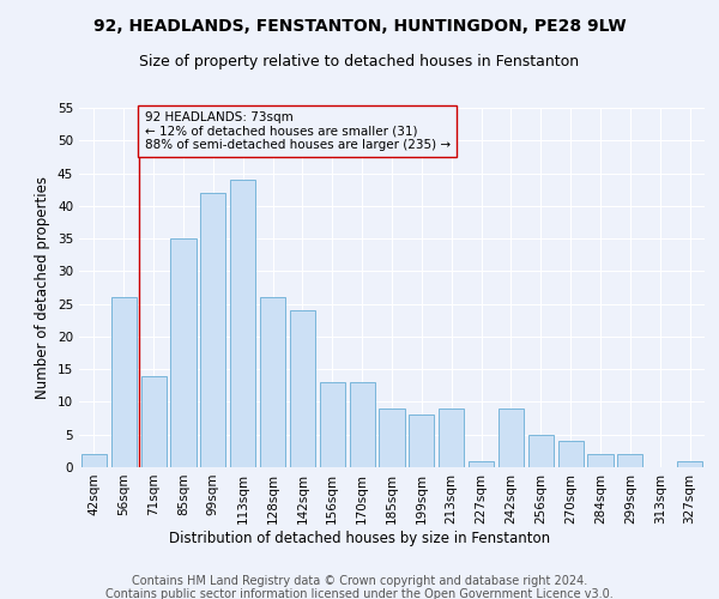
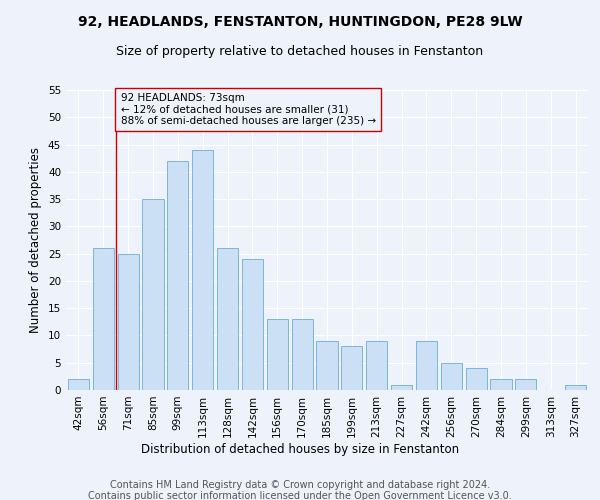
71sqm: 14 -> 25
